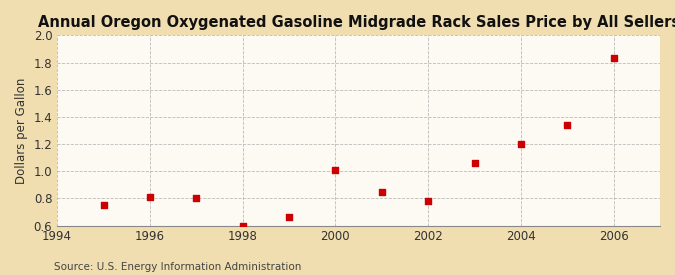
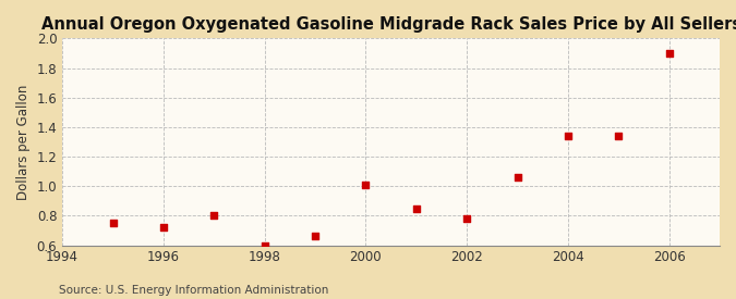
1996: 0.81 -> 0.72
2004: 1.20 -> 1.34
2006: 1.83 -> 1.90
